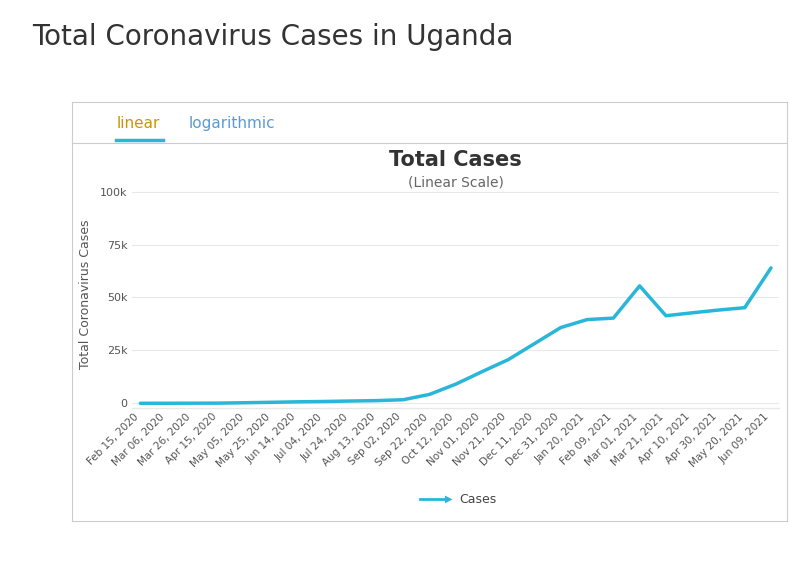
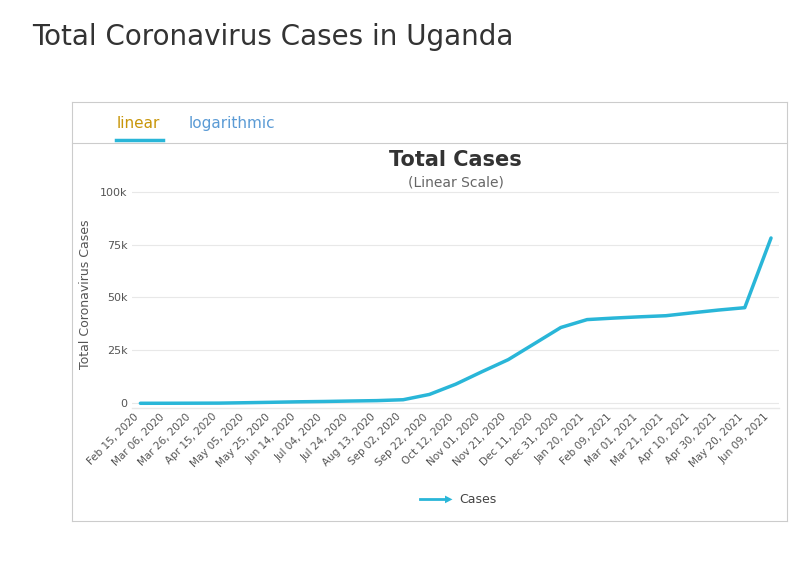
Mar 01, 2021: 55.5k -> 40.9k
Jun 09, 2021: 64.0k -> 78.1k
